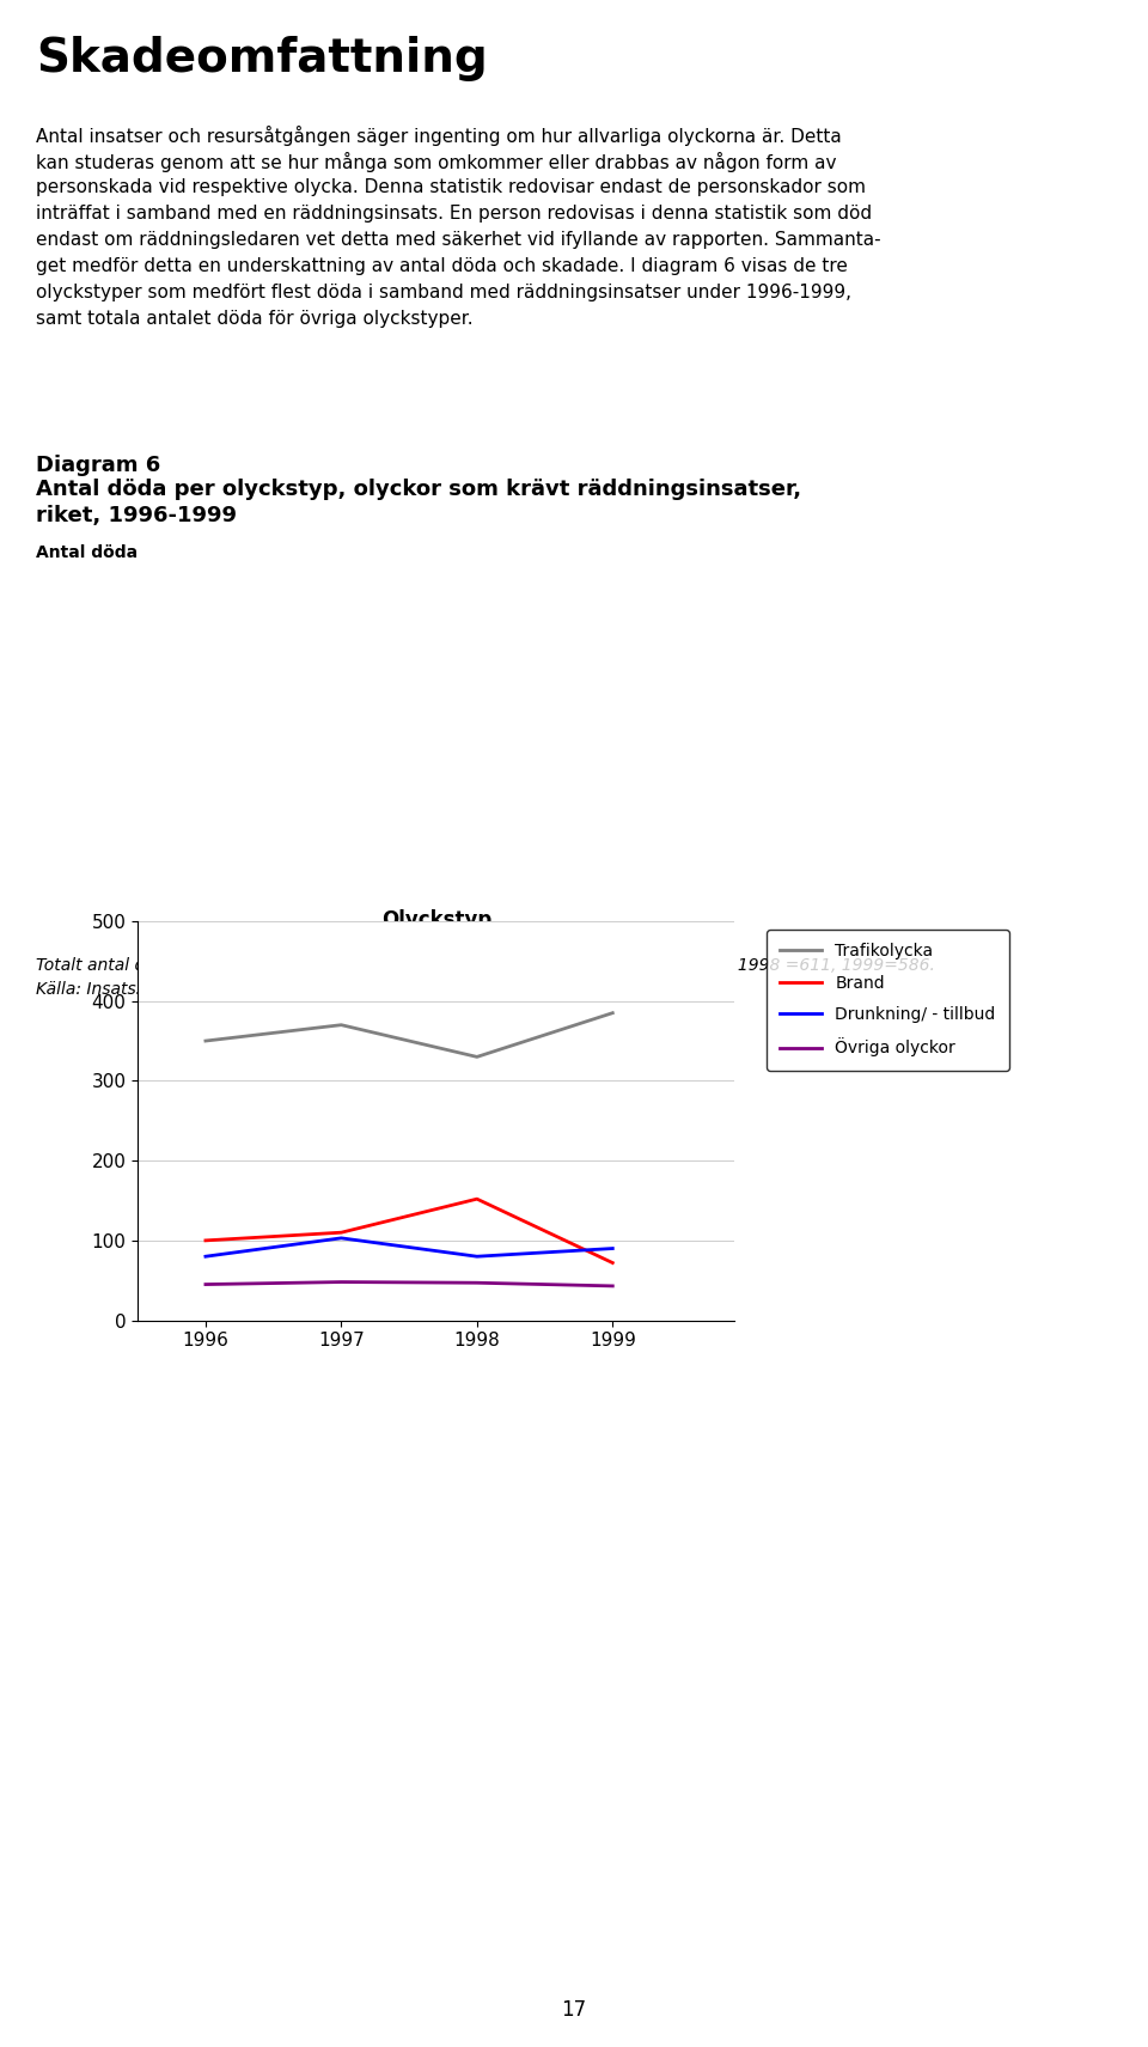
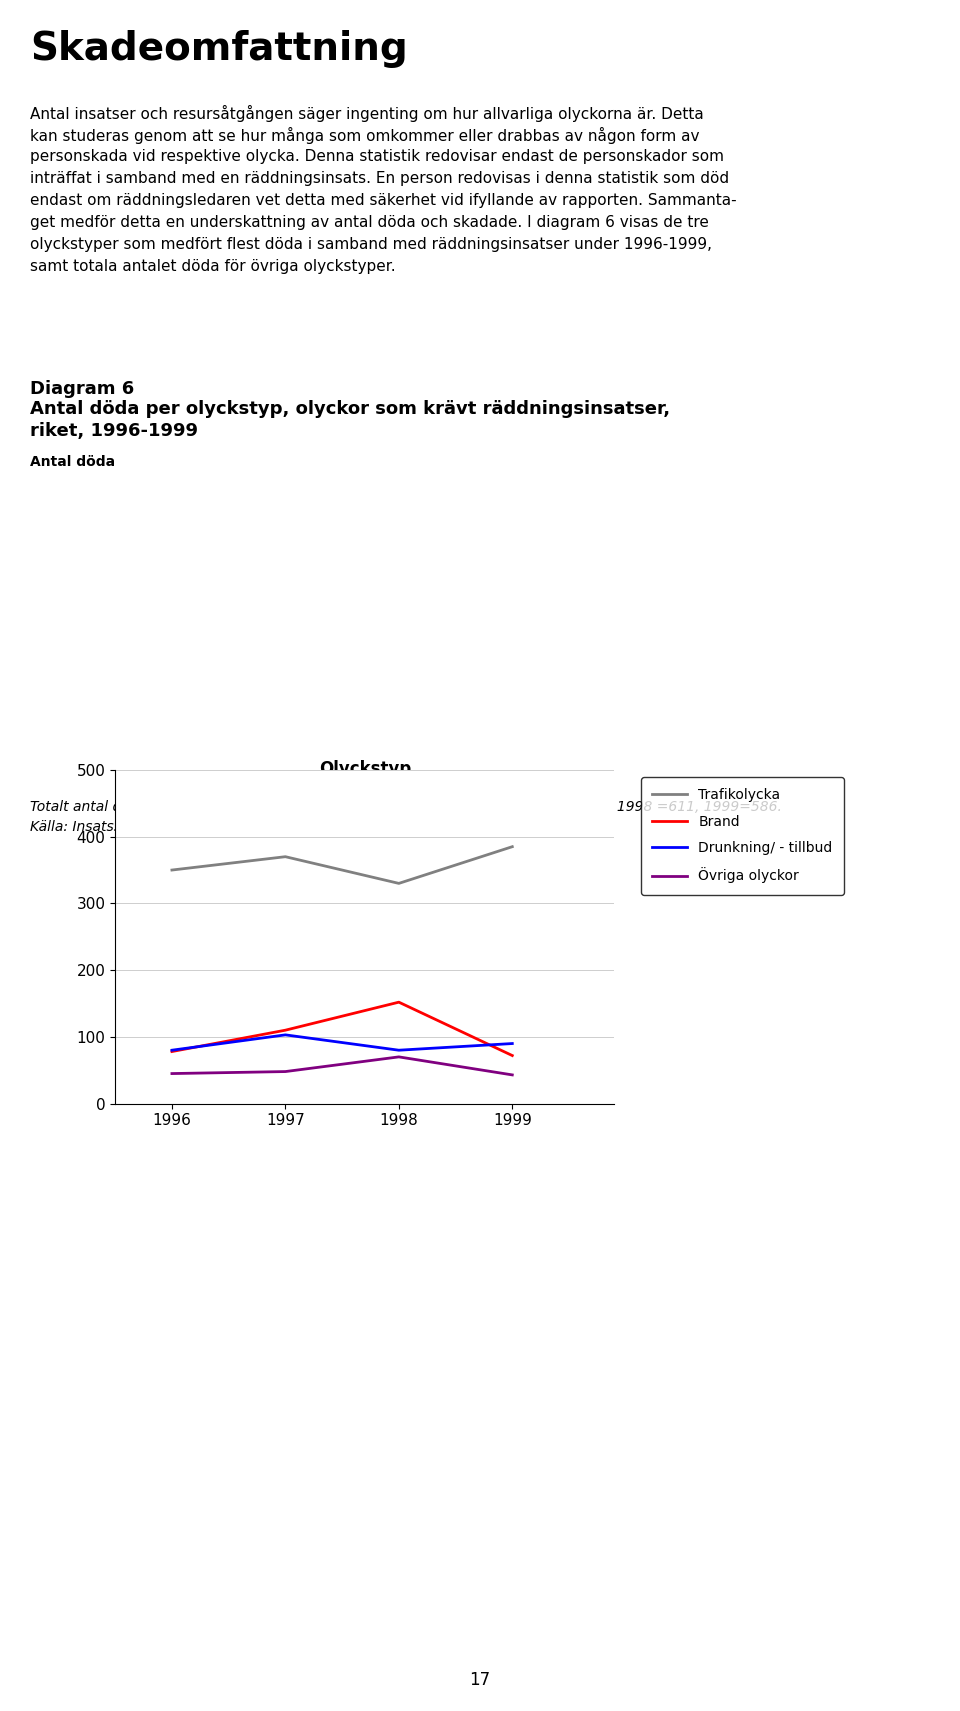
Brand/1996: 100 -> 78
Övriga olyckor/1998: 47 -> 70
